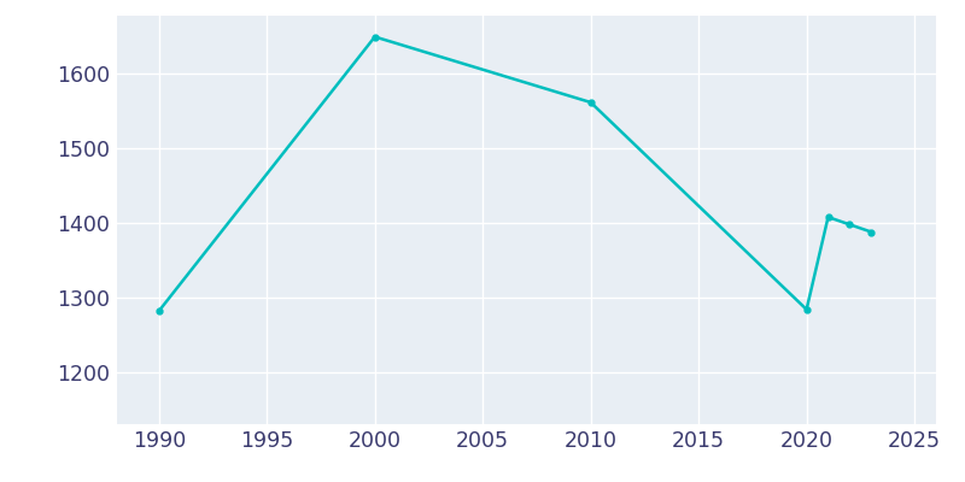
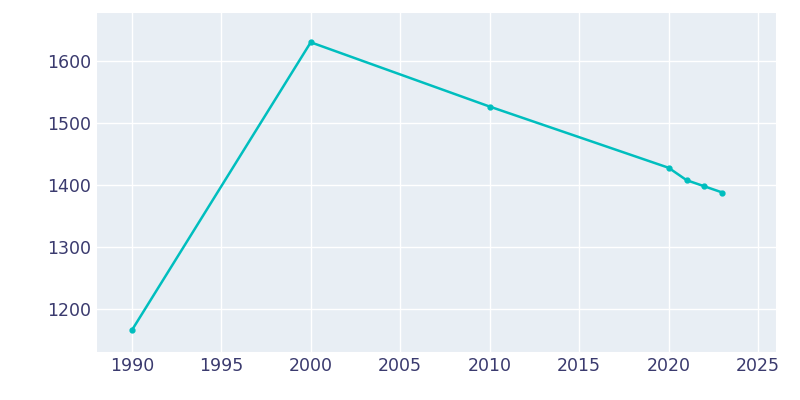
1990: 1282 -> 1165
2000: 1650 -> 1631
2010: 1562 -> 1527
2020: 1284 -> 1428
